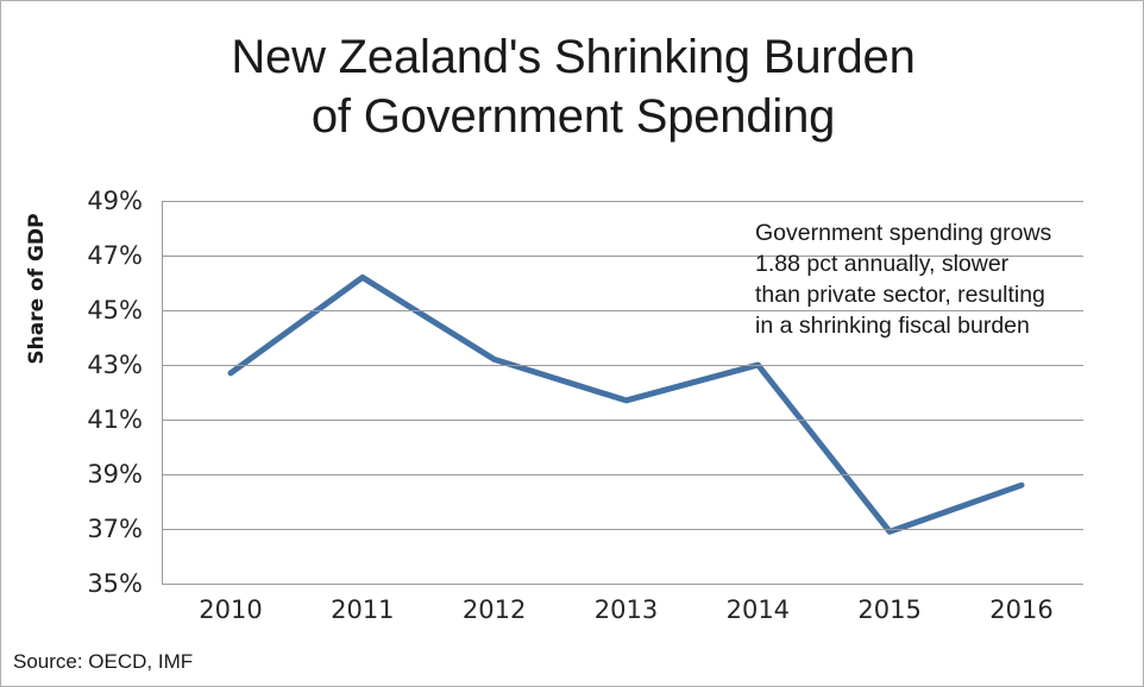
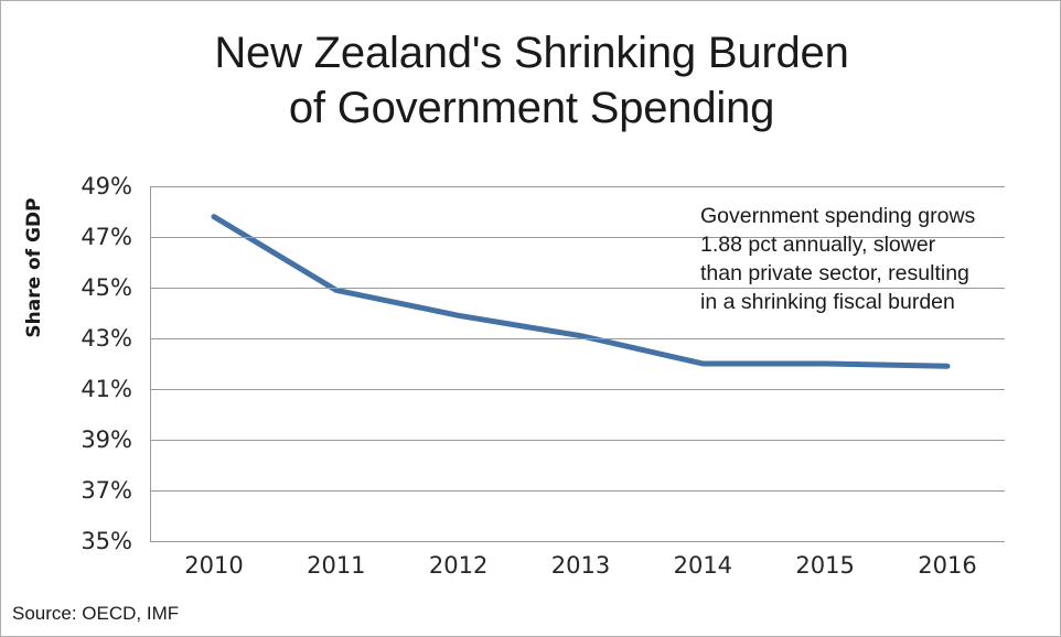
2010: 42.7% -> 47.8%
2011: 46.2% -> 44.9%
2012: 43.2% -> 43.9%
2013: 41.7% -> 43.1%
2014: 43.0% -> 42.0%
2015: 36.9% -> 42.0%
2016: 38.6% -> 41.9%
